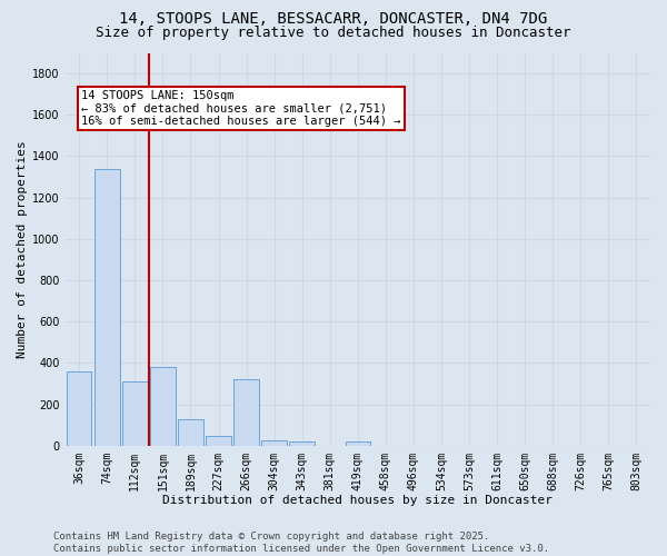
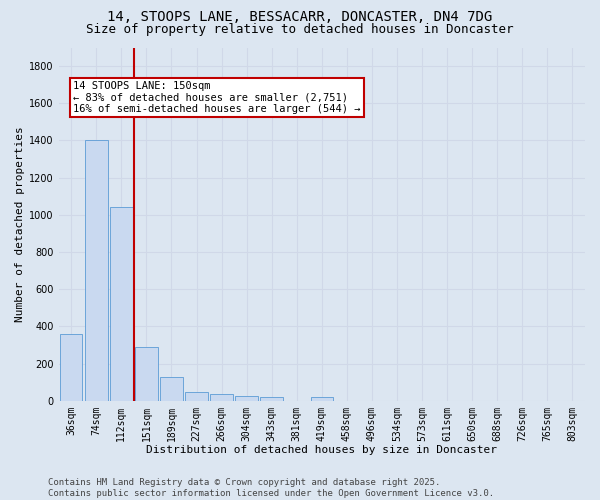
74sqm: 1340 -> 1400
112sqm: 310 -> 1040
151sqm: 380 -> 290
266sqm: 320 -> 40
